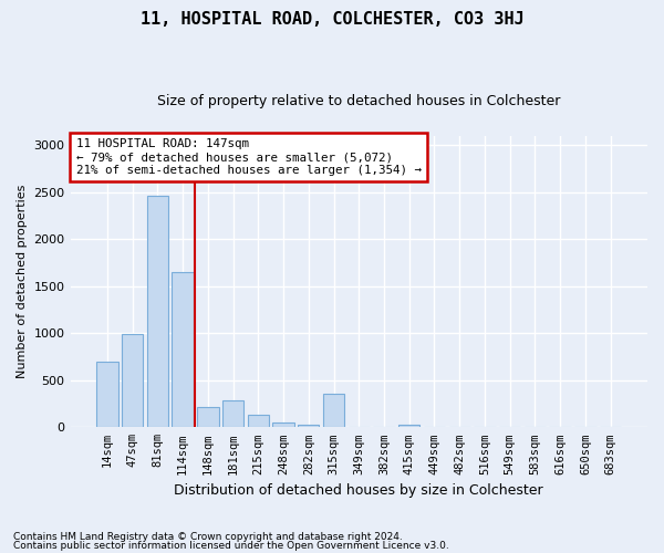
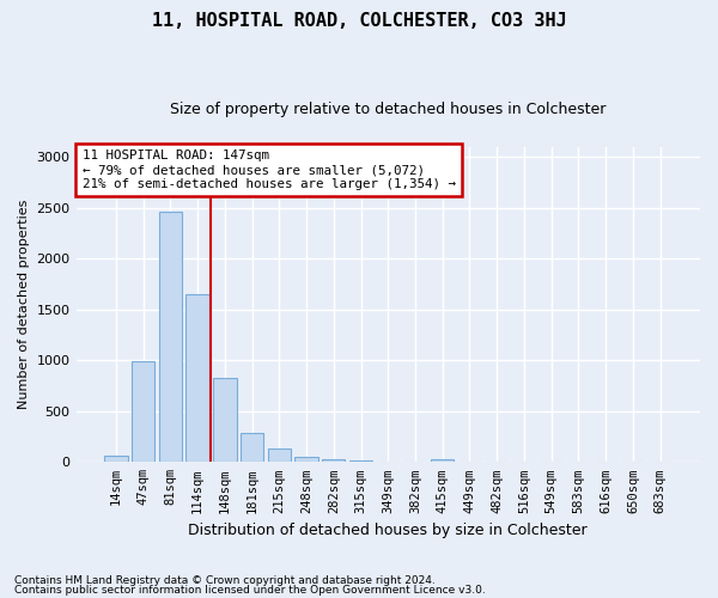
14sqm: 700 -> 60
148sqm: 220 -> 830
315sqm: 360 -> 20
